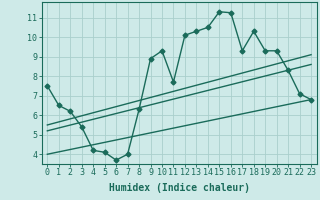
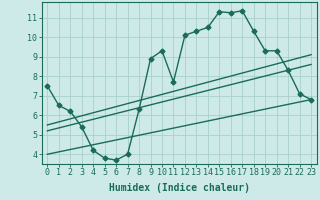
5: 4.1 -> 3.8
17: 9.3 -> 11.3
